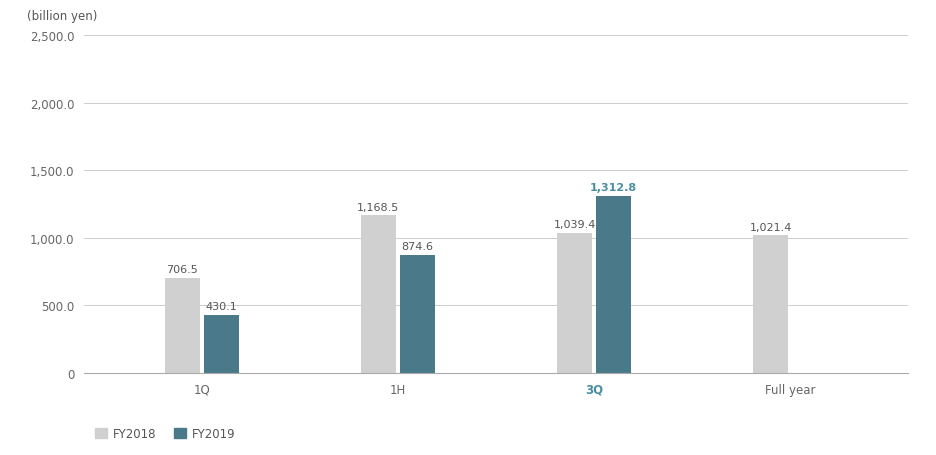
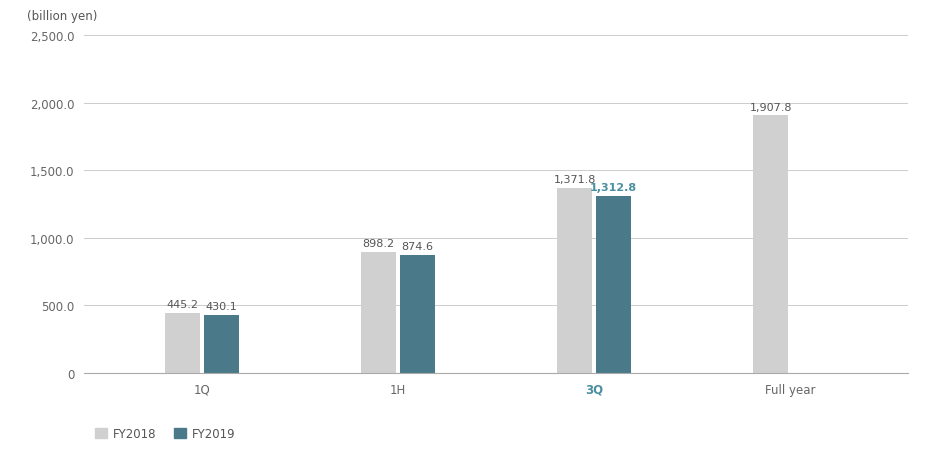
FY2018/1Q: 706.5 -> 445.2
FY2018/1H: 1,168.5 -> 898.2
FY2018/3Q: 1,039.4 -> 1,371.8
FY2018/Full year: 1,021.4 -> 1,907.8
